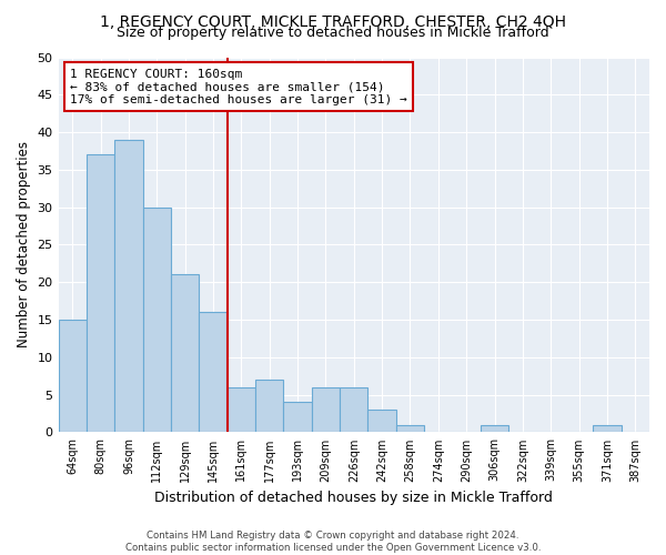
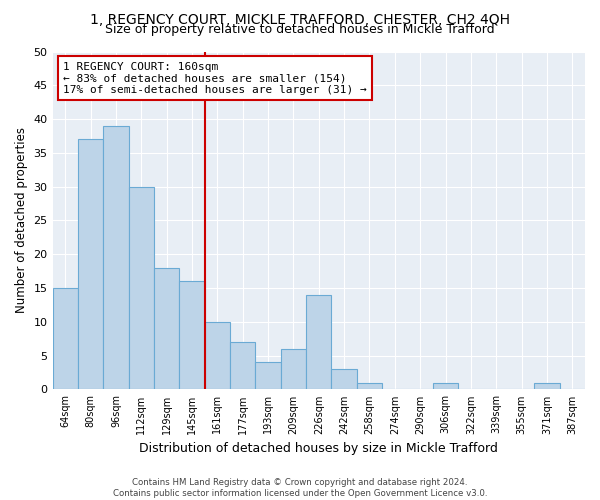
129sqm: 21 -> 18
161sqm: 6 -> 10
226sqm: 6 -> 14
